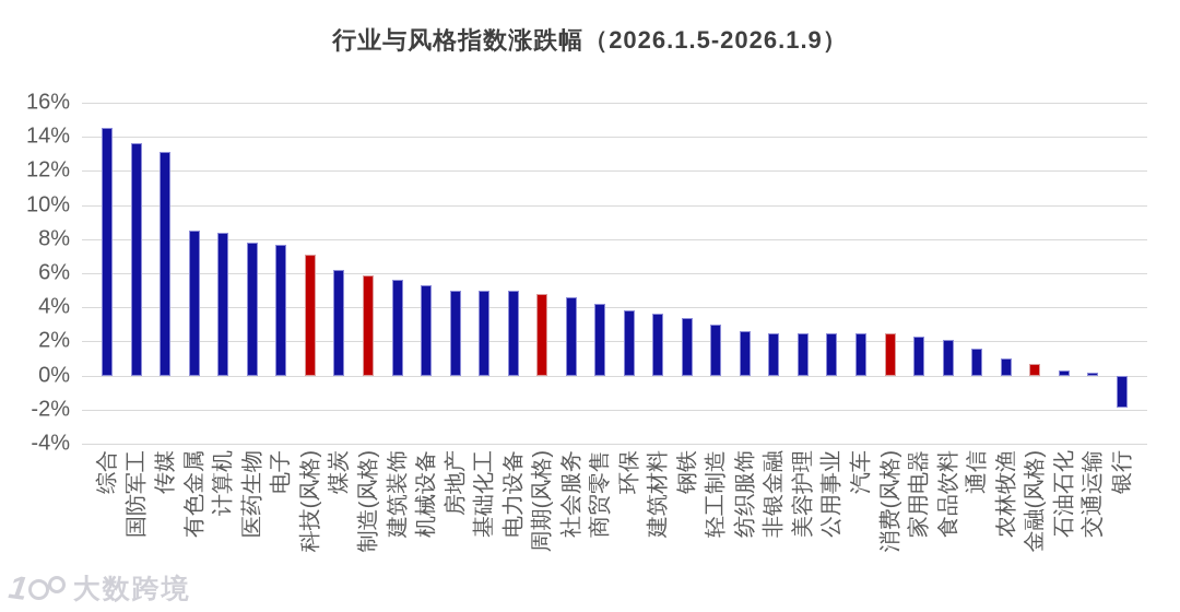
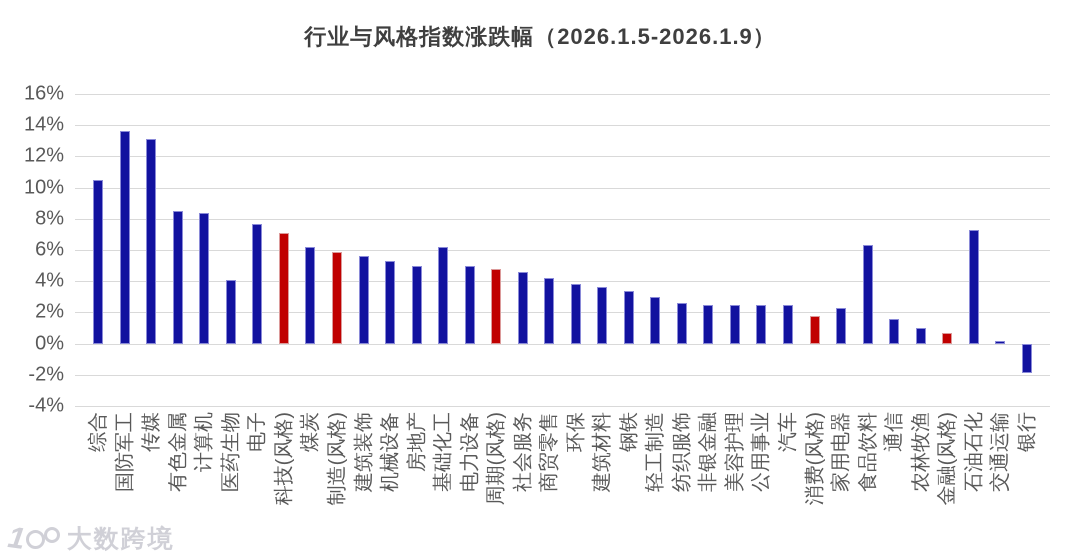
综合: 14.5% -> 10.5%
医药生物: 7.8% -> 4.1%
基础化工: 5.0% -> 6.2%
消费(风格): 2.5% -> 1.8%
食品饮料: 2.1% -> 6.3%
石油石化: 0.3% -> 7.3%
